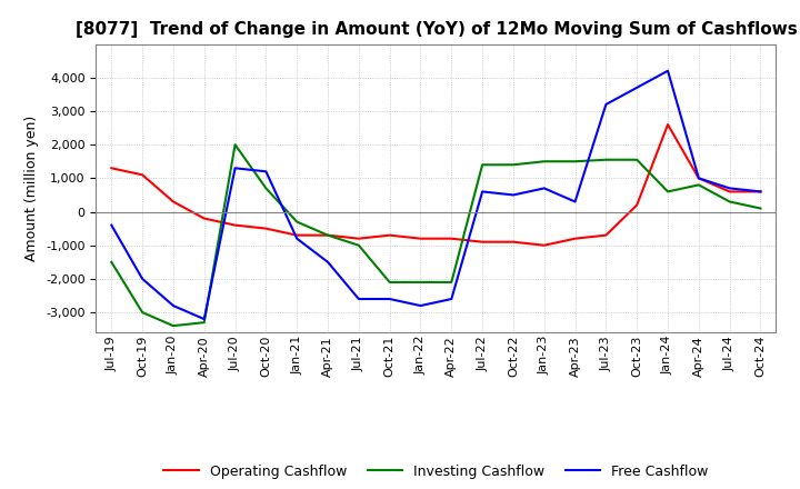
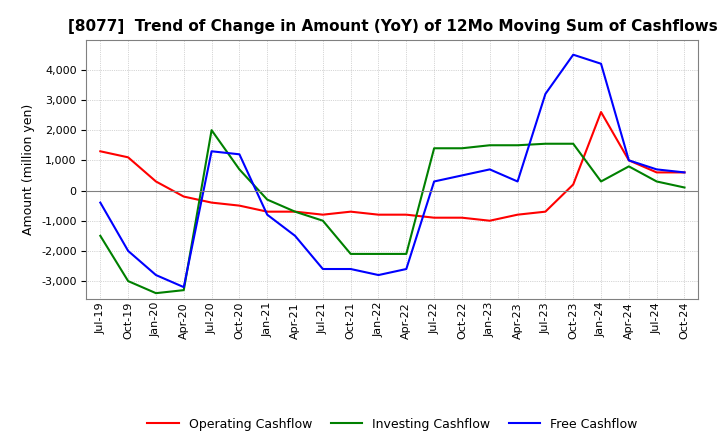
Free Cashflow/Jul-22: 600 -> 300
Free Cashflow/Oct-23: 3,700 -> 4,500
Investing Cashflow/Jan-24: 600 -> 300
